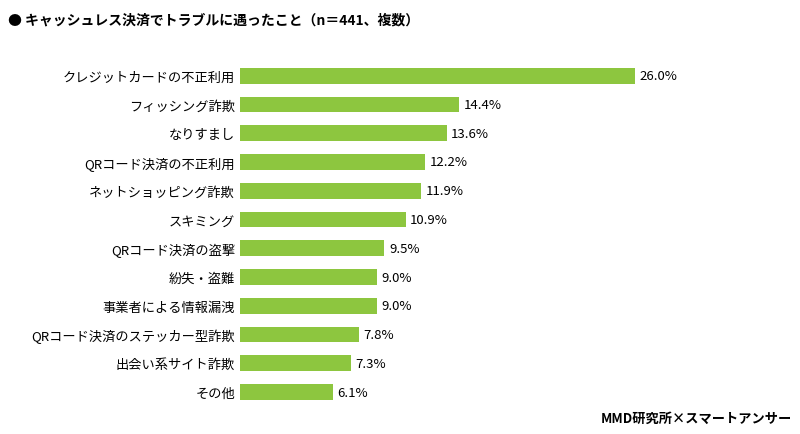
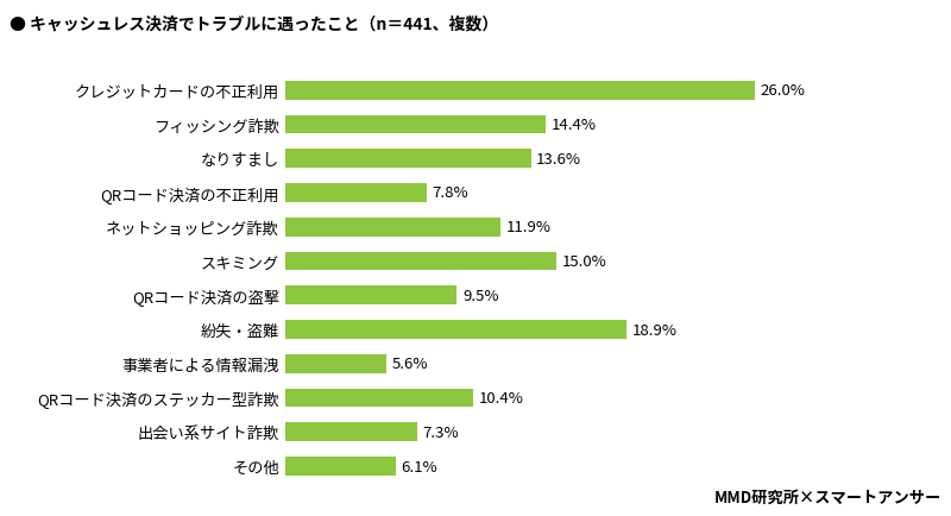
QRコード決済の不正利用: 12.2% -> 7.8%
スキミング: 10.9% -> 15.0%
紛失・盗難: 9.0% -> 18.9%
事業者による情報漏洩: 9.0% -> 5.6%
QRコード決済のステッカー型詐欺: 7.8% -> 10.4%
